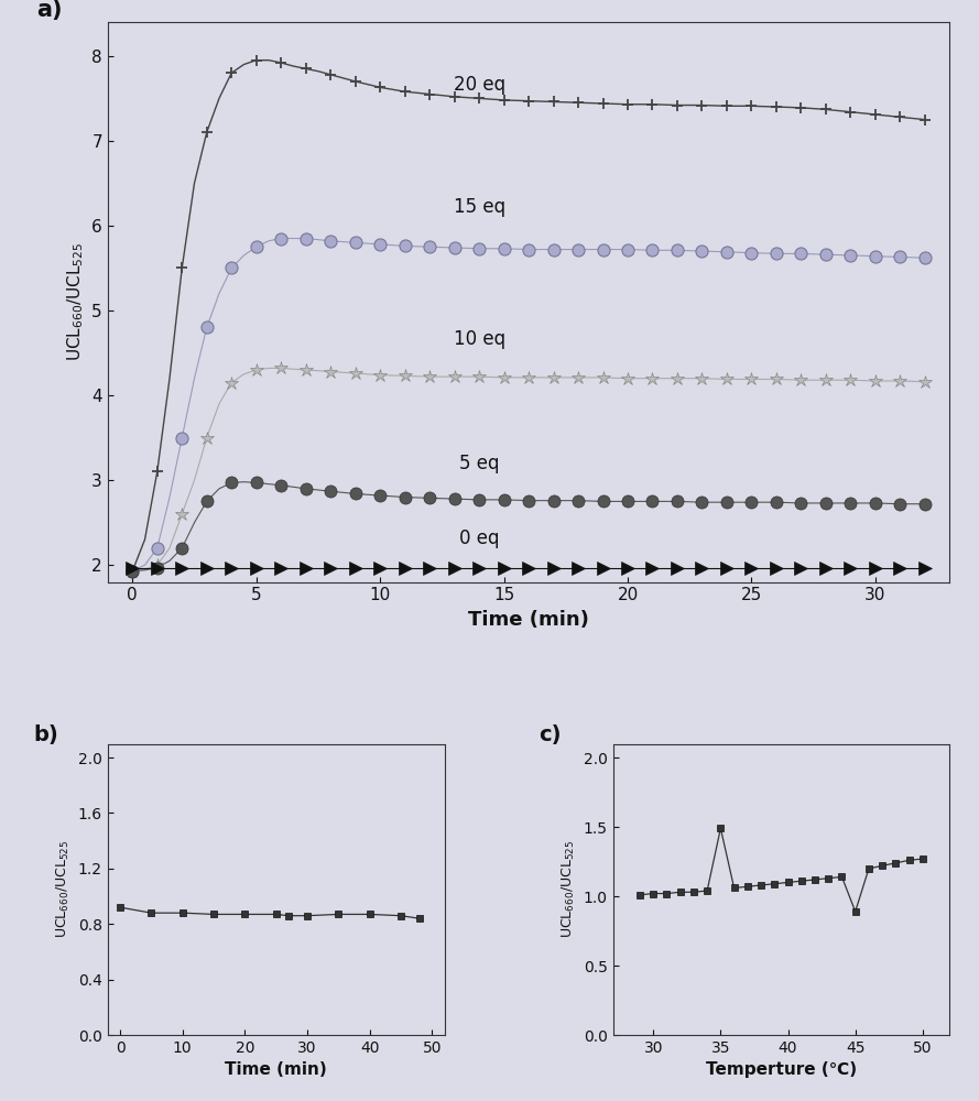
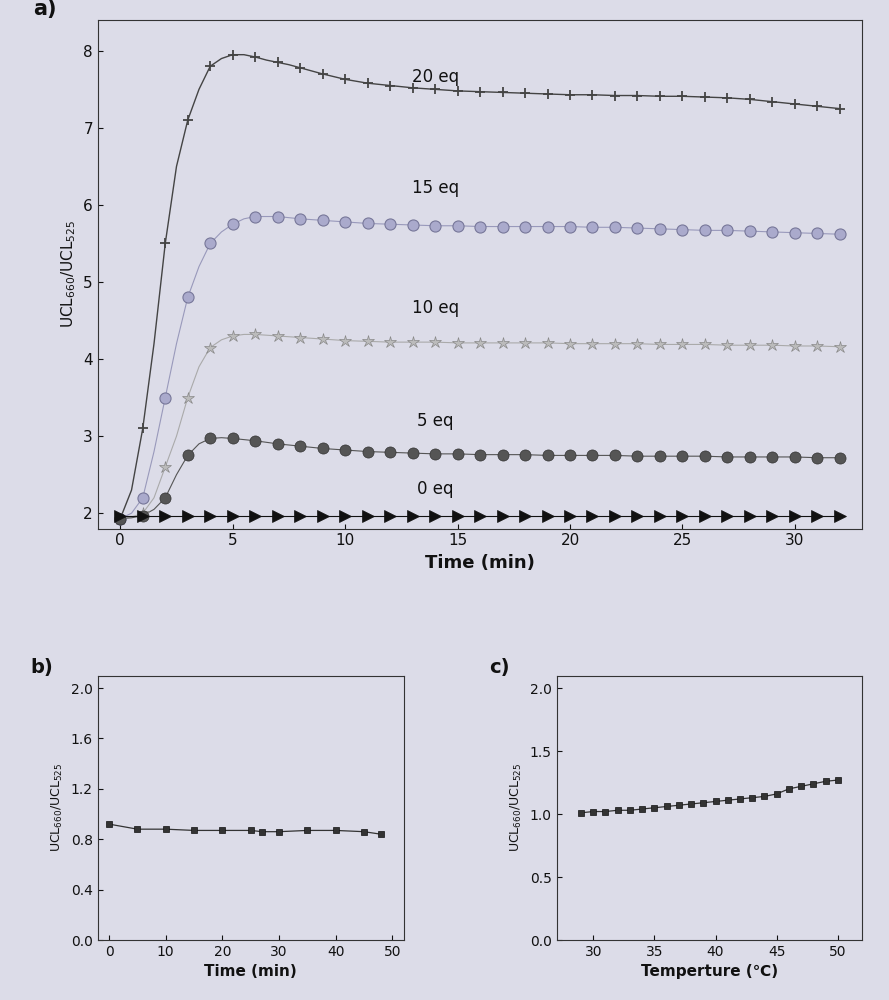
35: 1.49 -> 1.05
45: 0.89 -> 1.16
